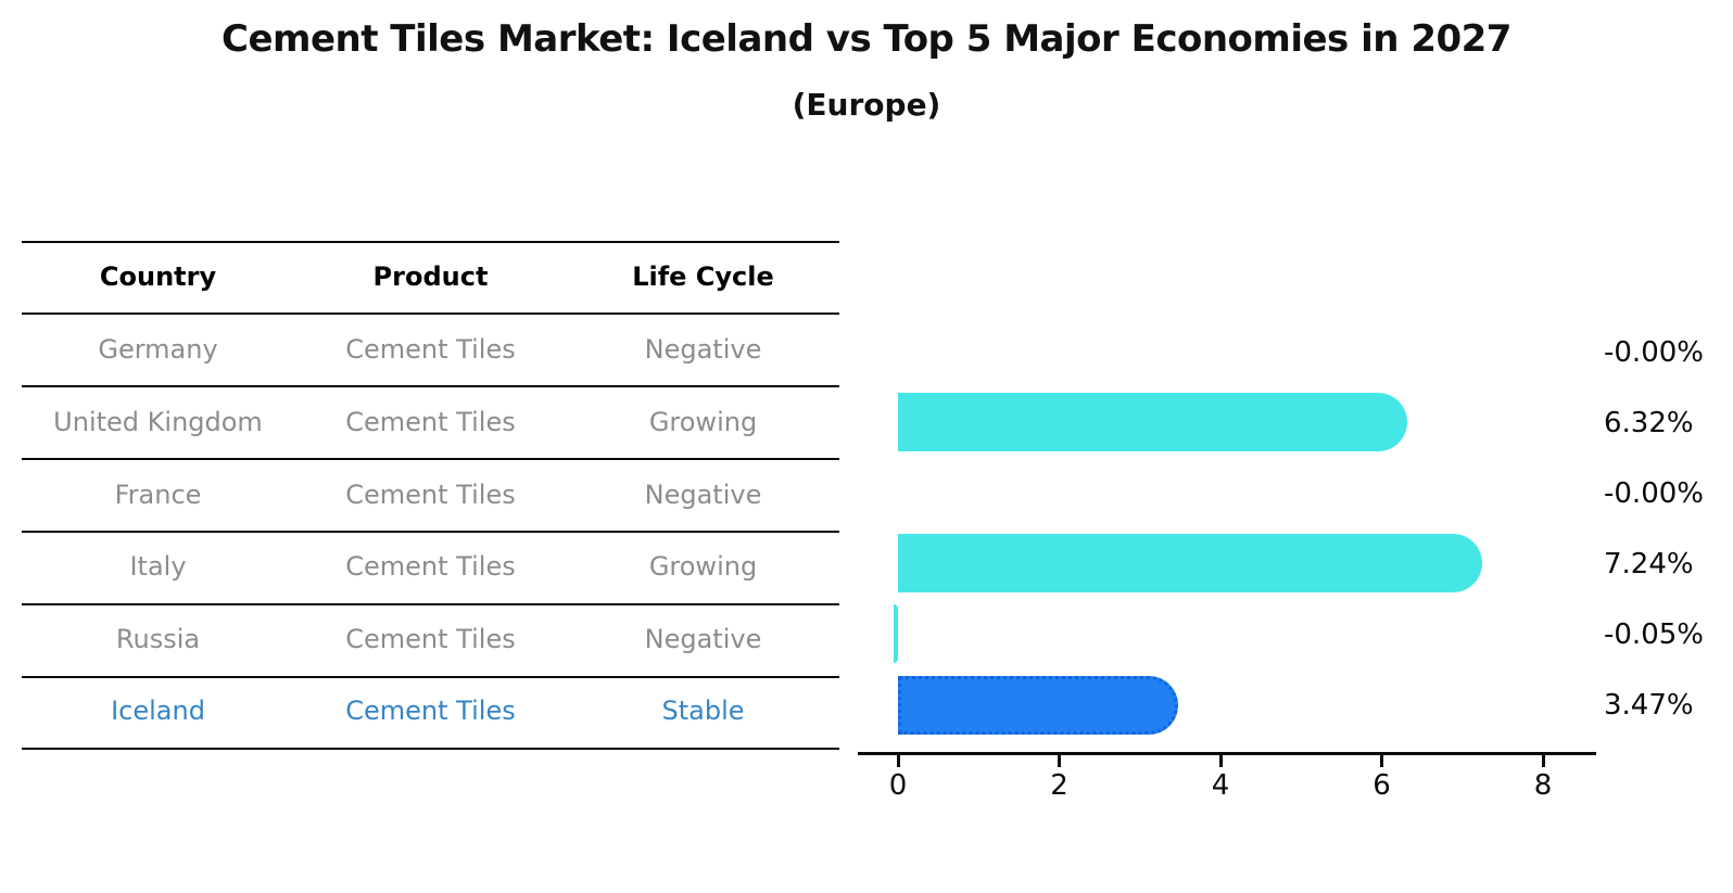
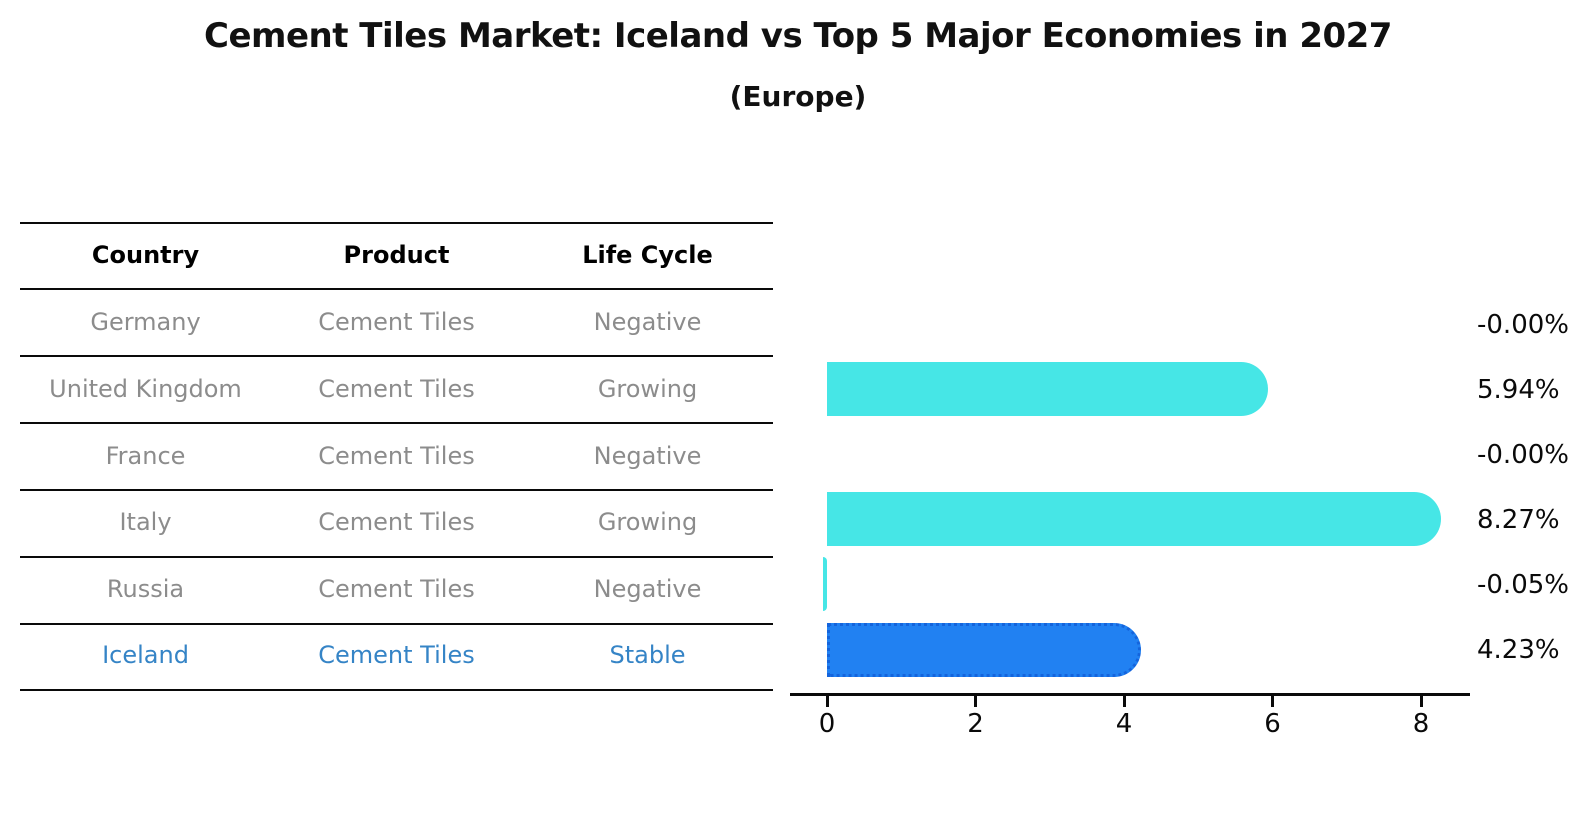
United Kingdom: 6.32% -> 5.94%
Italy: 7.24% -> 8.27%
Iceland: 3.47% -> 4.23%
